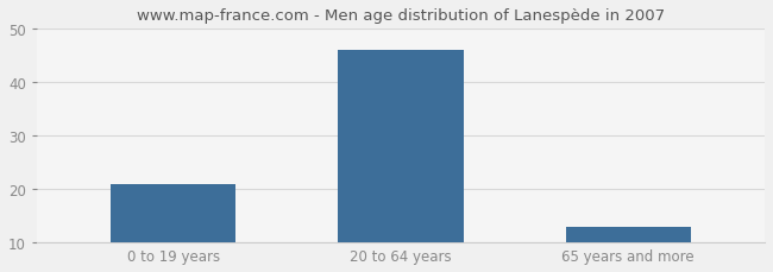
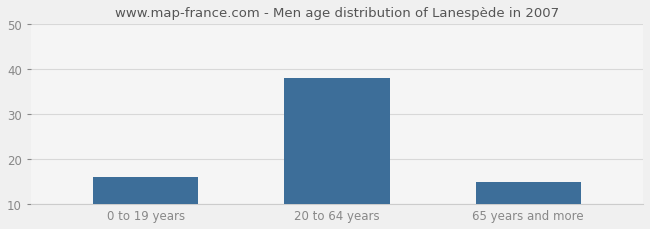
0 to 19 years: 21 -> 16
20 to 64 years: 46 -> 38
65 years and more: 13 -> 15
